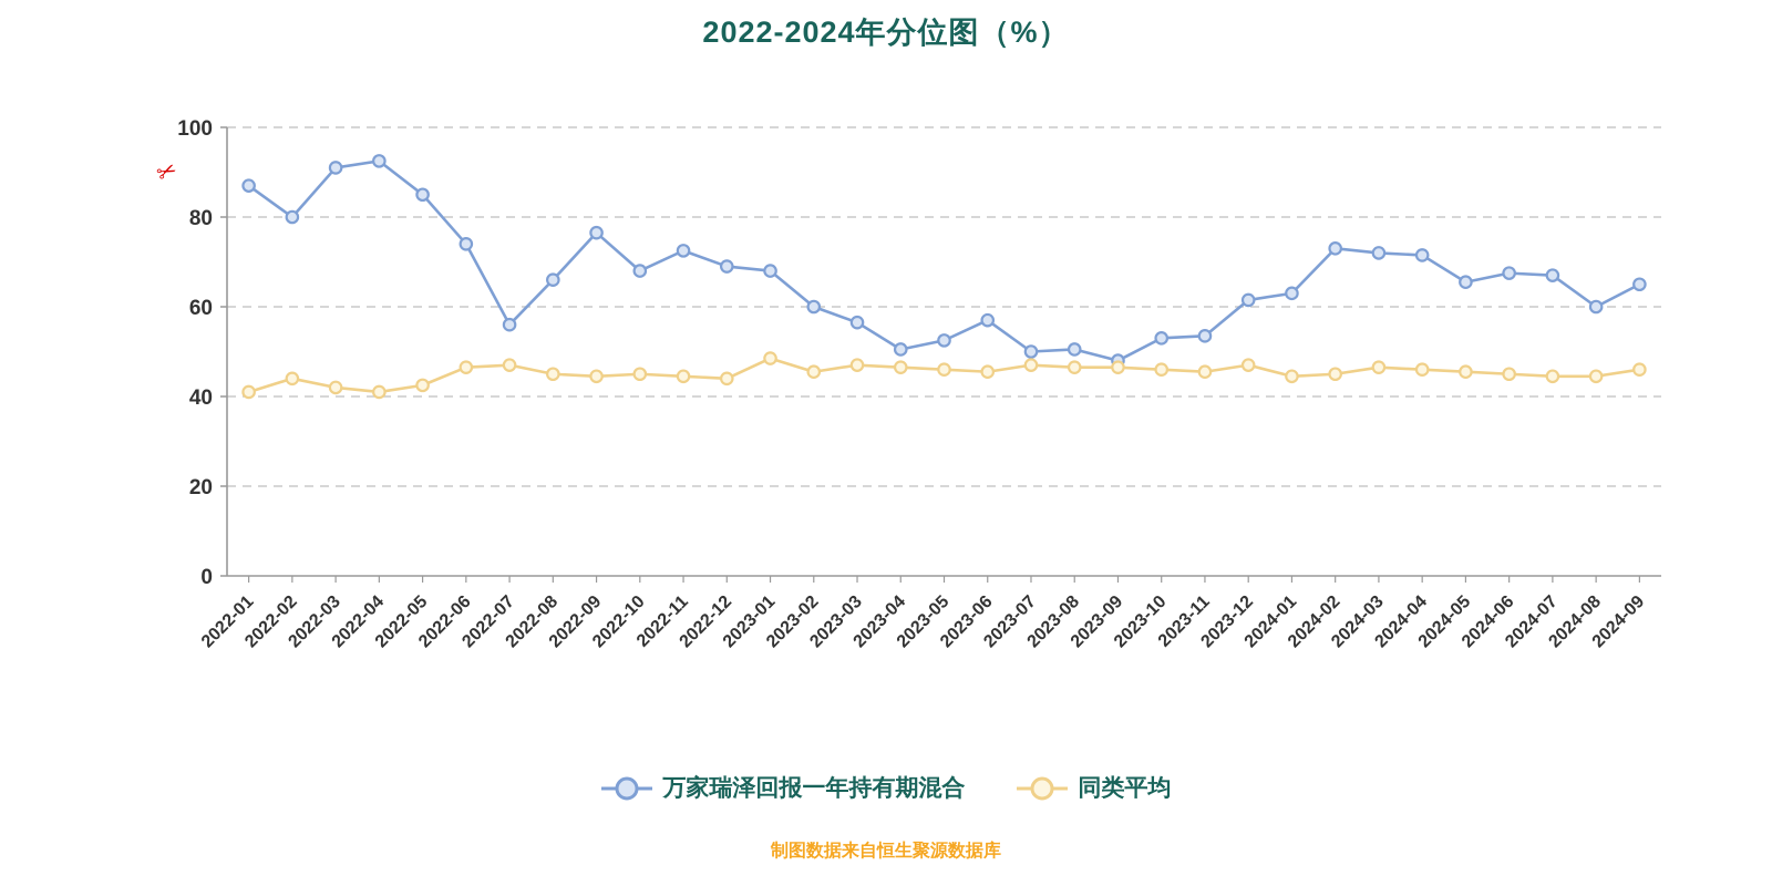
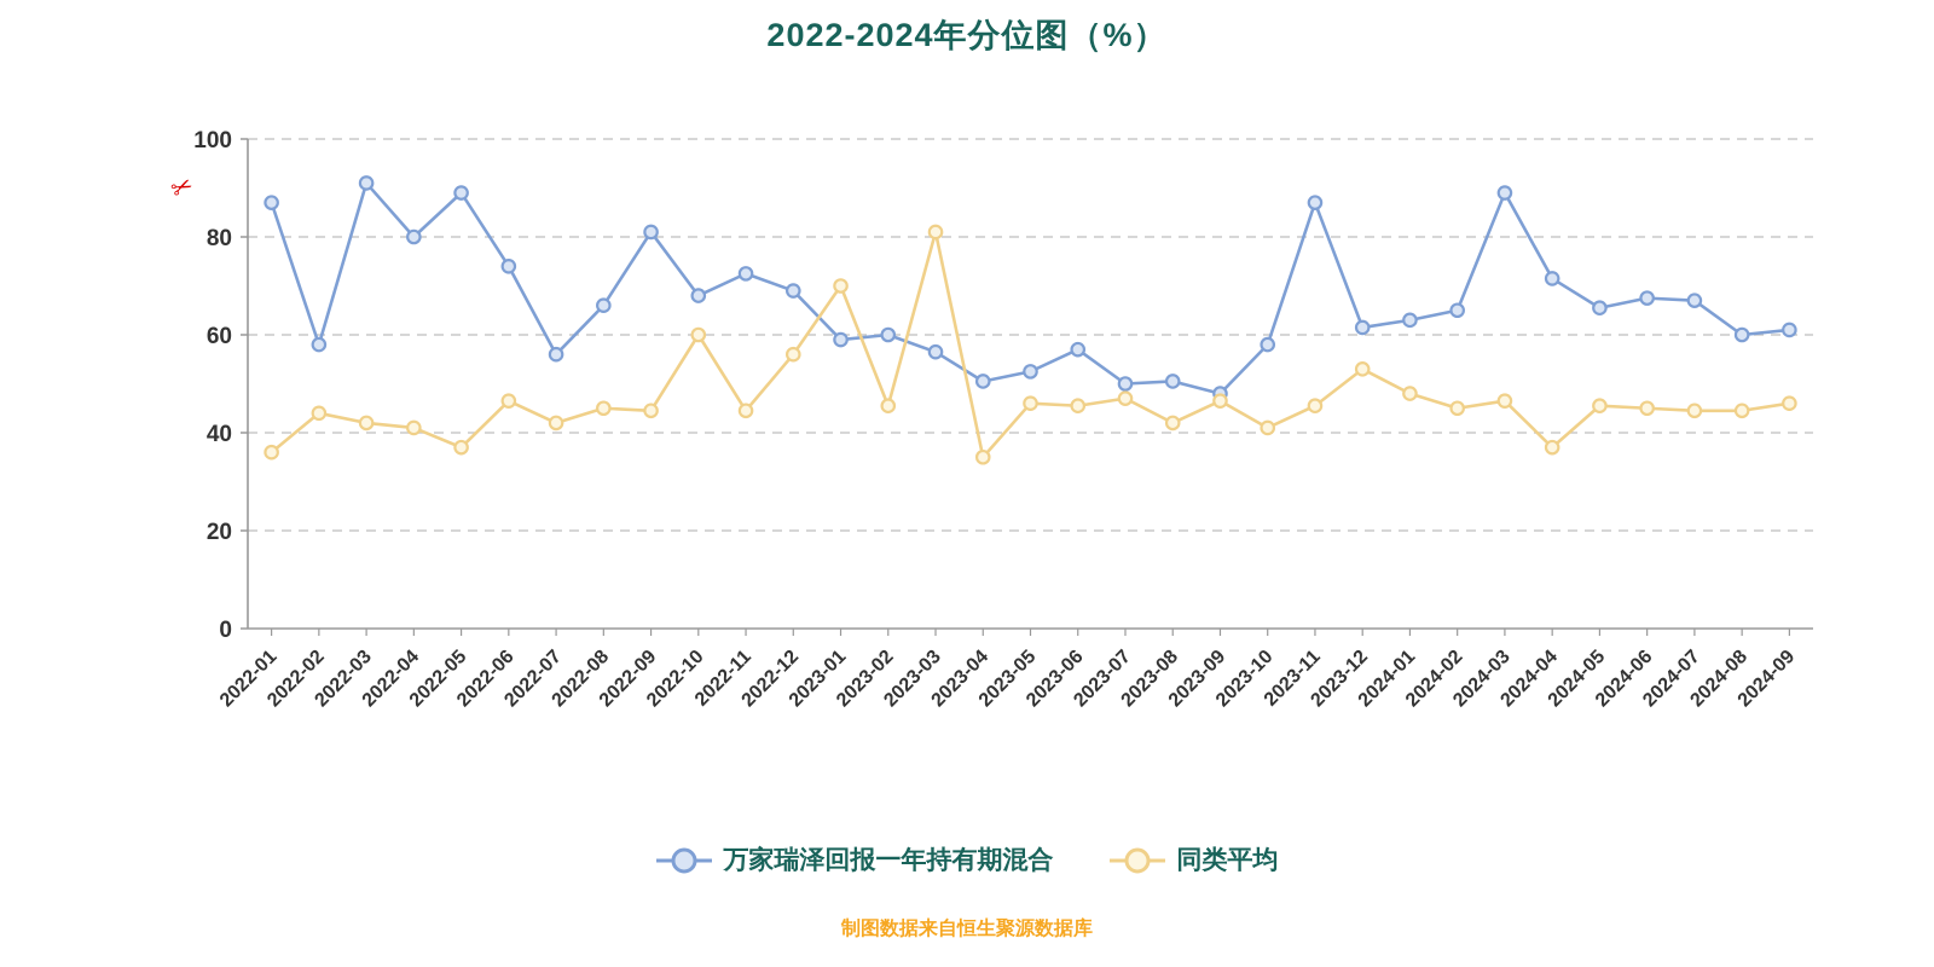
同类平均/2022-01: 41 -> 36
万家瑞泽回报一年持有期混合/2022-02: 80 -> 58
万家瑞泽回报一年持有期混合/2022-04: 92 -> 80
万家瑞泽回报一年持有期混合/2022-05: 85 -> 89
同类平均/2022-05: 42 -> 37
同类平均/2022-07: 47 -> 42
万家瑞泽回报一年持有期混合/2022-09: 76 -> 81
同类平均/2022-10: 45 -> 60
同类平均/2022-12: 44 -> 56
万家瑞泽回报一年持有期混合/2023-01: 68 -> 59
同类平均/2023-01: 48 -> 70
同类平均/2023-03: 47 -> 81
同类平均/2023-04: 46 -> 35
同类平均/2023-08: 46 -> 42
万家瑞泽回报一年持有期混合/2023-10: 53 -> 58
同类平均/2023-10: 46 -> 41
万家瑞泽回报一年持有期混合/2023-11: 54 -> 87
同类平均/2023-12: 47 -> 53
同类平均/2024-01: 44 -> 48
万家瑞泽回报一年持有期混合/2024-02: 73 -> 65
万家瑞泽回报一年持有期混合/2024-03: 72 -> 89
同类平均/2024-04: 46 -> 37
万家瑞泽回报一年持有期混合/2024-09: 65 -> 61
